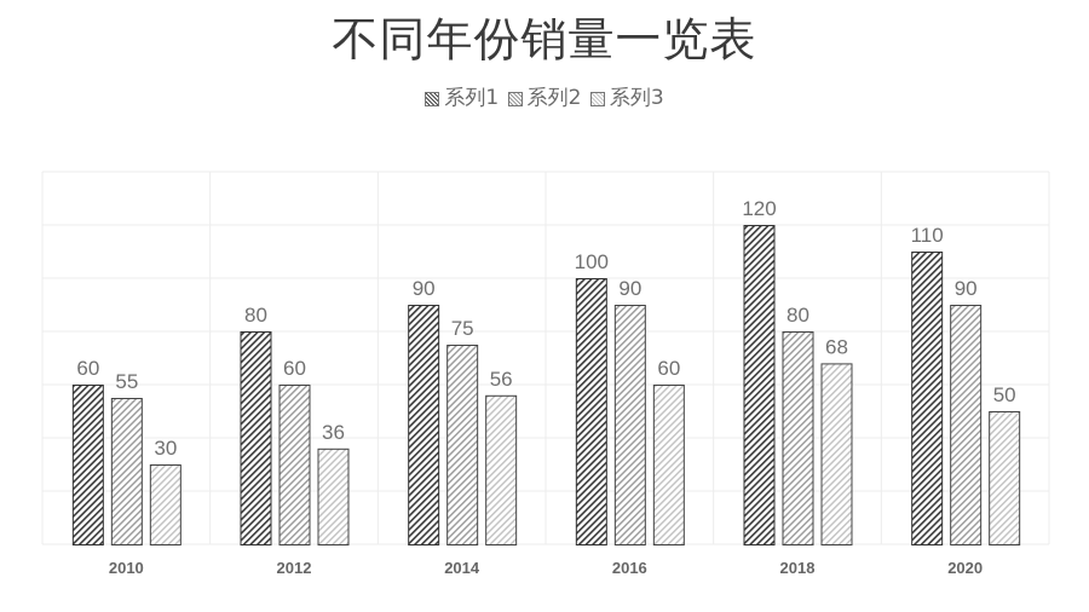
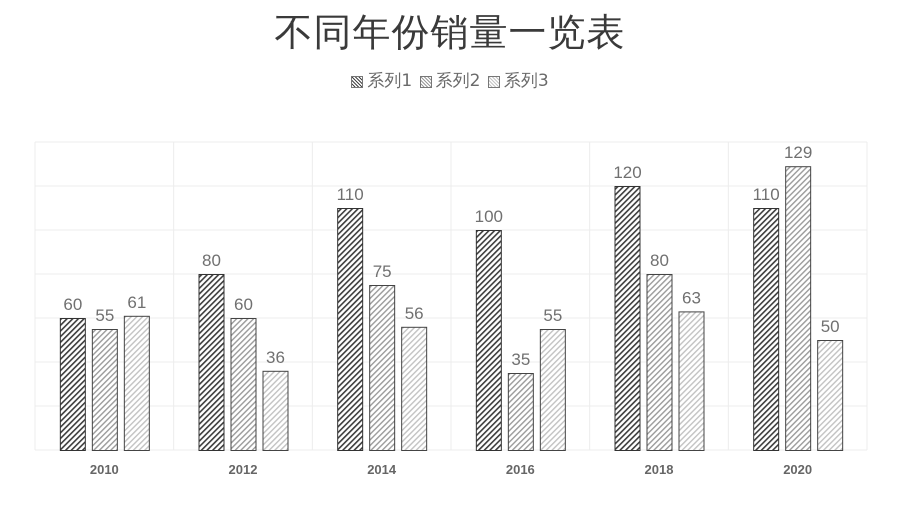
系列3/2010: 30 -> 61
系列1/2014: 90 -> 110
系列2/2016: 90 -> 35
系列3/2016: 60 -> 55
系列3/2018: 68 -> 63
系列2/2020: 90 -> 129
